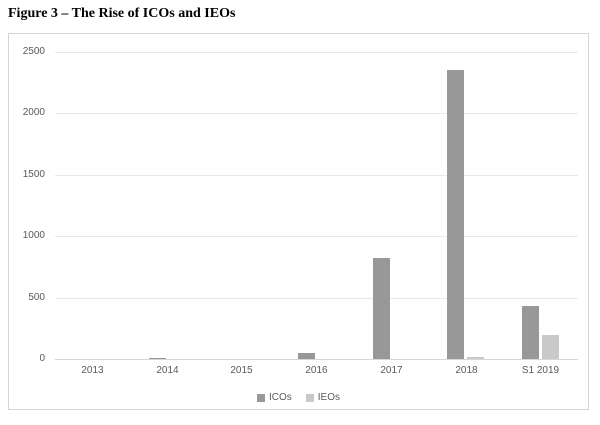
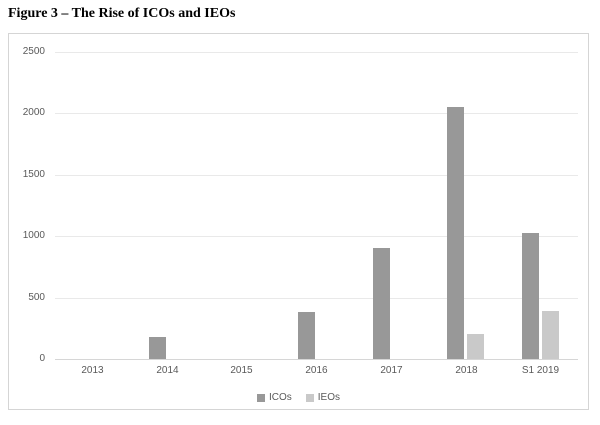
ICOs/2014: 10 -> 180
ICOs/2016: 50 -> 380
ICOs/2017: 820 -> 900
ICOs/2018: 2350 -> 2050
IEOs/2018: 20 -> 200
ICOs/S1 2019: 430 -> 1030
IEOs/S1 2019: 200 -> 390
